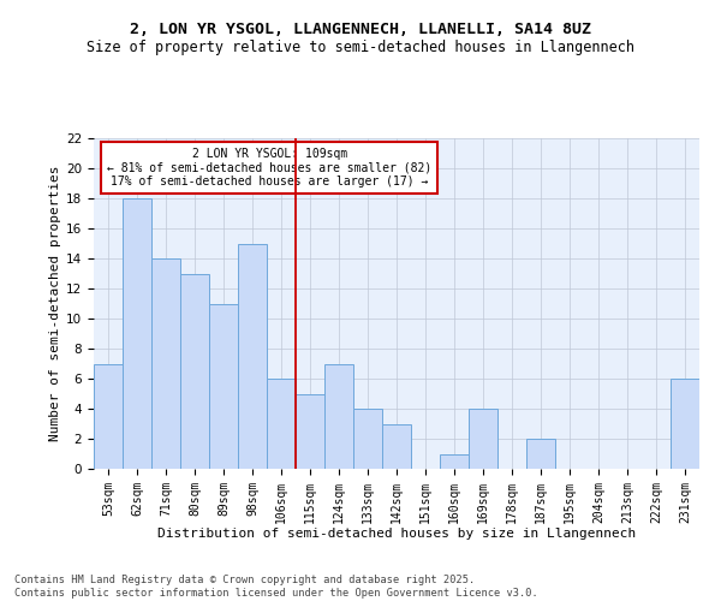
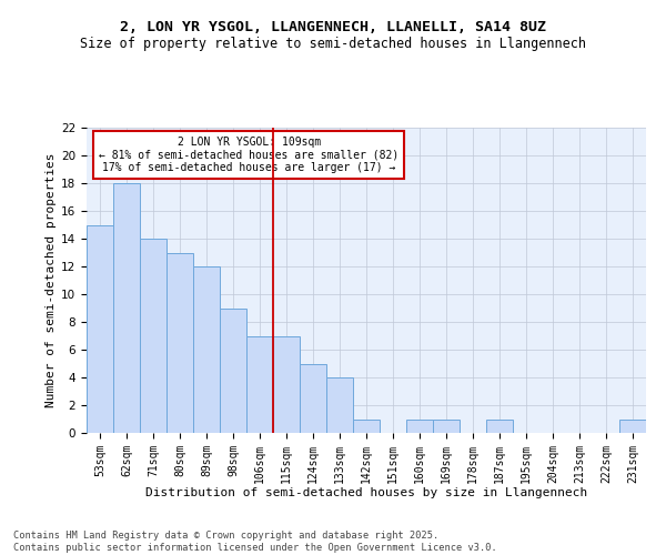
53sqm: 7 -> 15
89sqm: 11 -> 12
98sqm: 15 -> 9
106sqm: 6 -> 7
115sqm: 5 -> 7
124sqm: 7 -> 5
142sqm: 3 -> 1
169sqm: 4 -> 1
187sqm: 2 -> 1
231sqm: 6 -> 1
